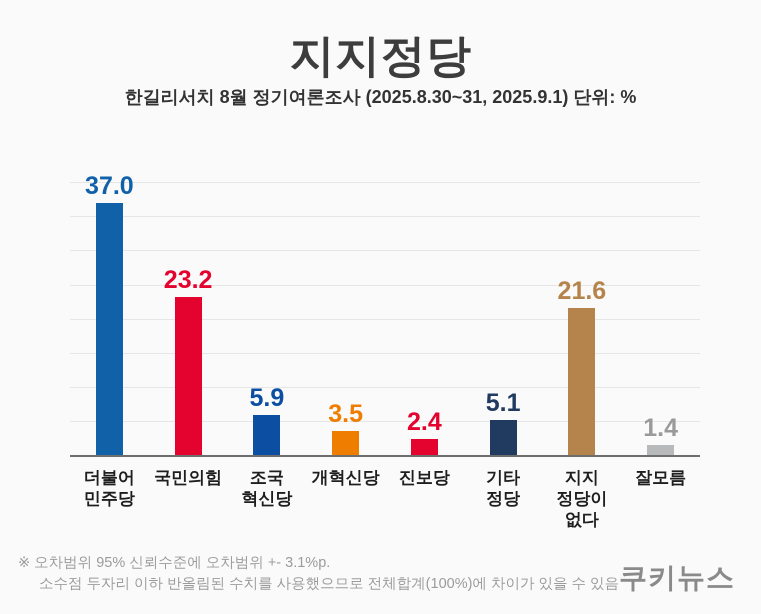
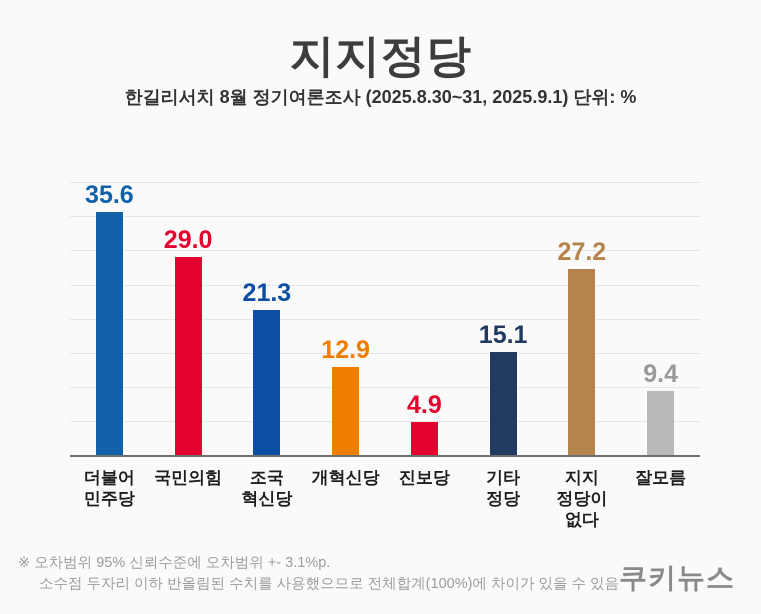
더불어민주당: 37.0 -> 35.6
국민의힘: 23.2 -> 29.0
조국혁신당: 5.9 -> 21.3
개혁신당: 3.5 -> 12.9
진보당: 2.4 -> 4.9
기타정당: 5.1 -> 15.1
지지정당이 없다: 21.6 -> 27.2
잘모름: 1.4 -> 9.4
